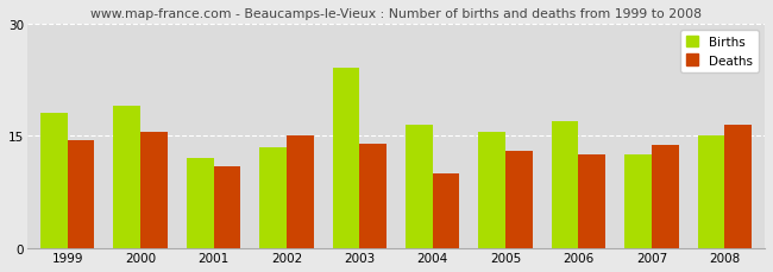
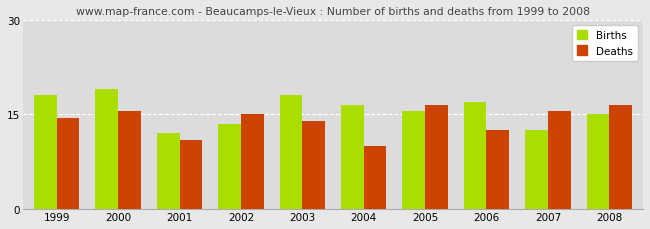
Births/2003: 24.0 -> 18.0
Deaths/2005: 13.0 -> 16.5
Deaths/2007: 13.8 -> 15.5
